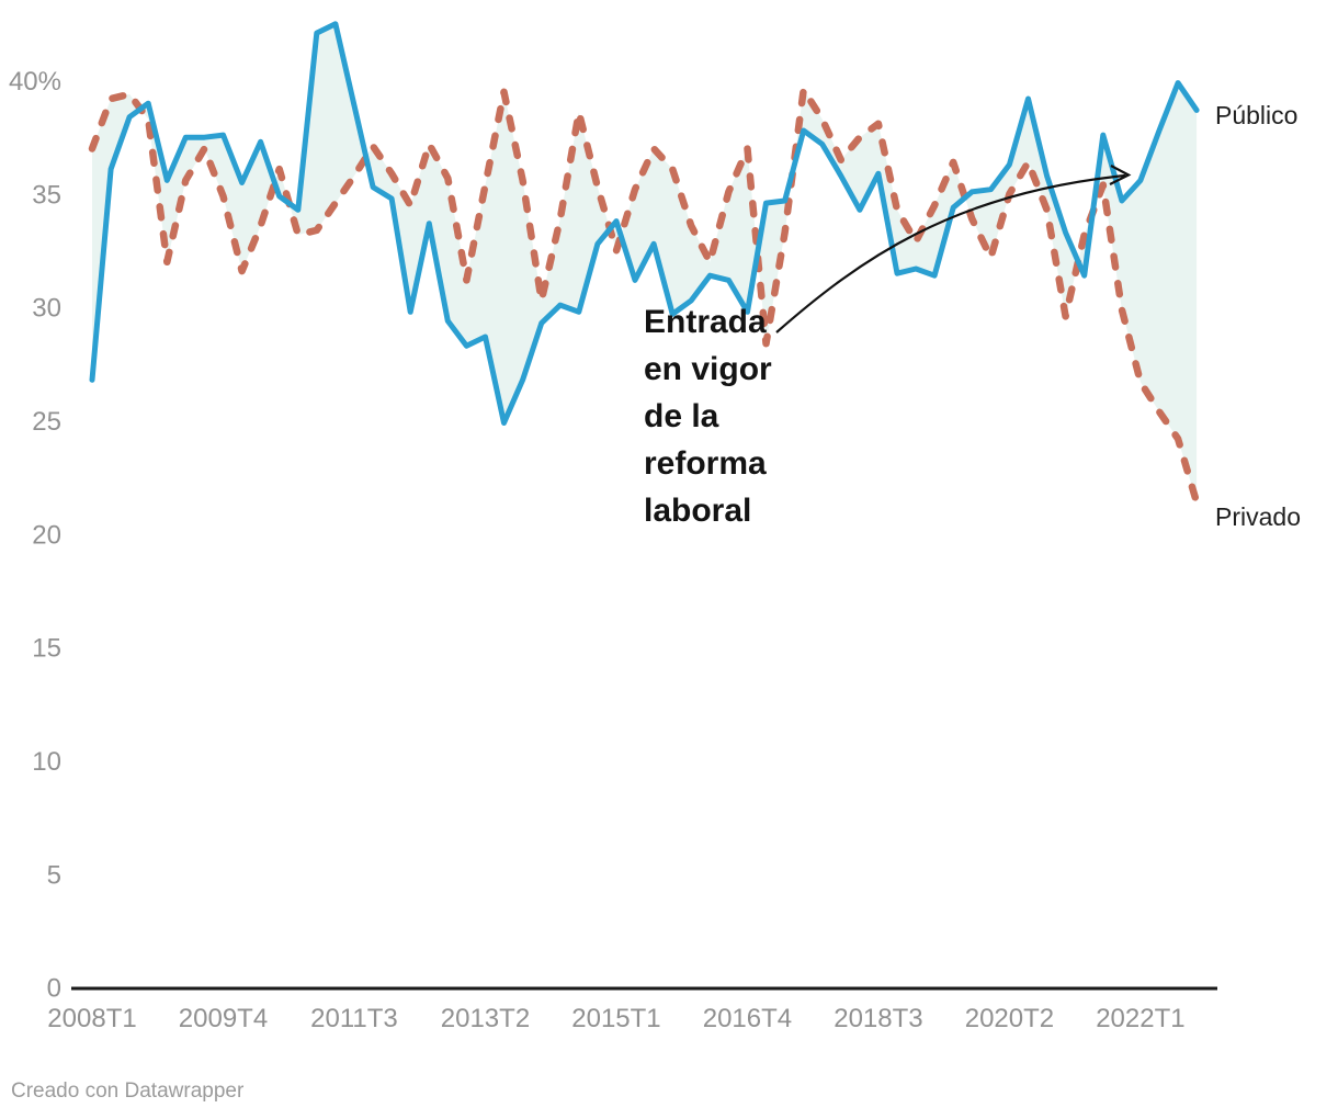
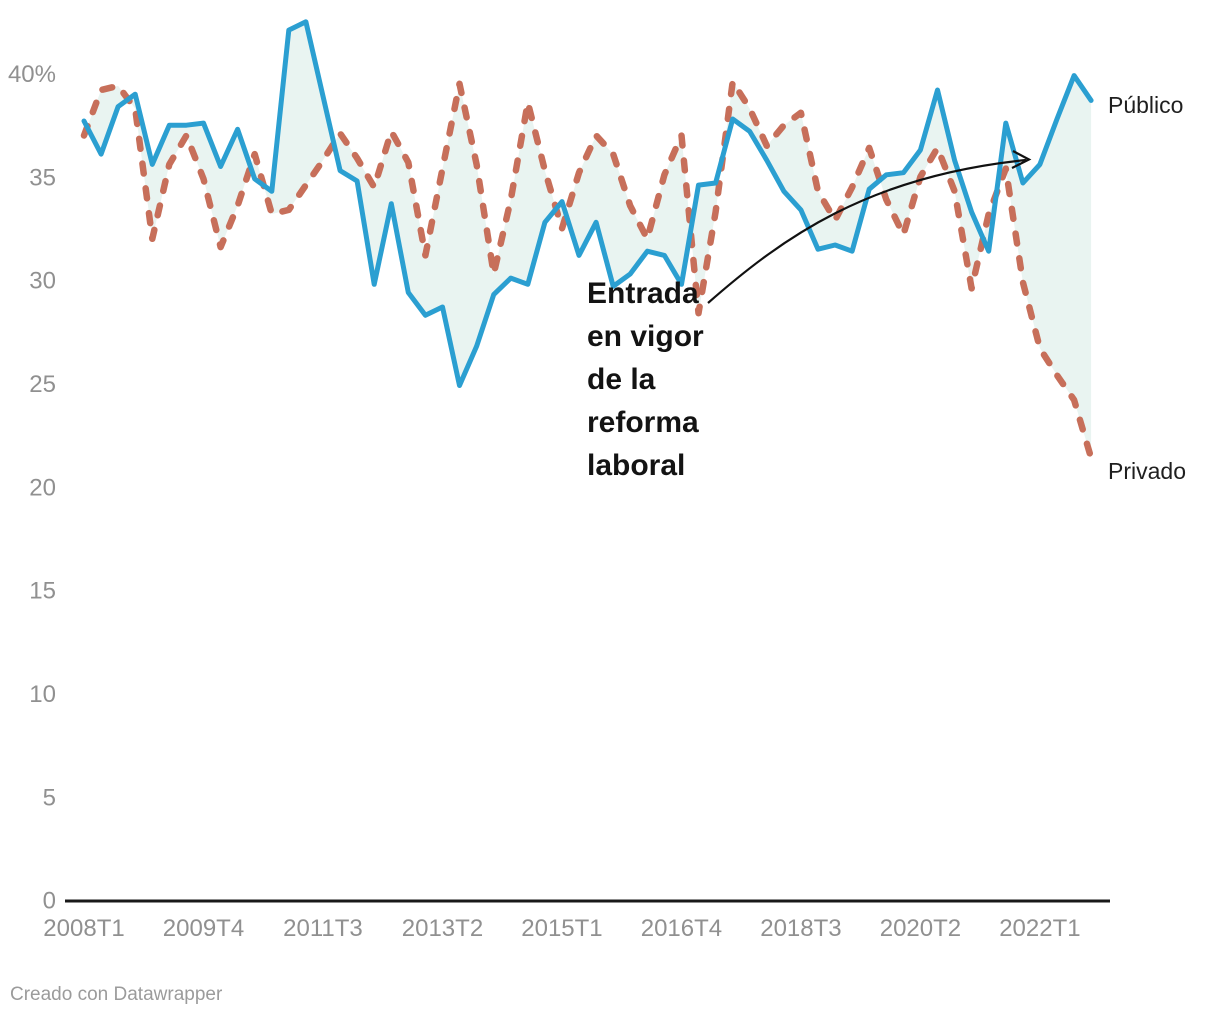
Público/2008T1: 26.8% -> 37.7%
Público/2018T3: 35.9% -> 33.4%
